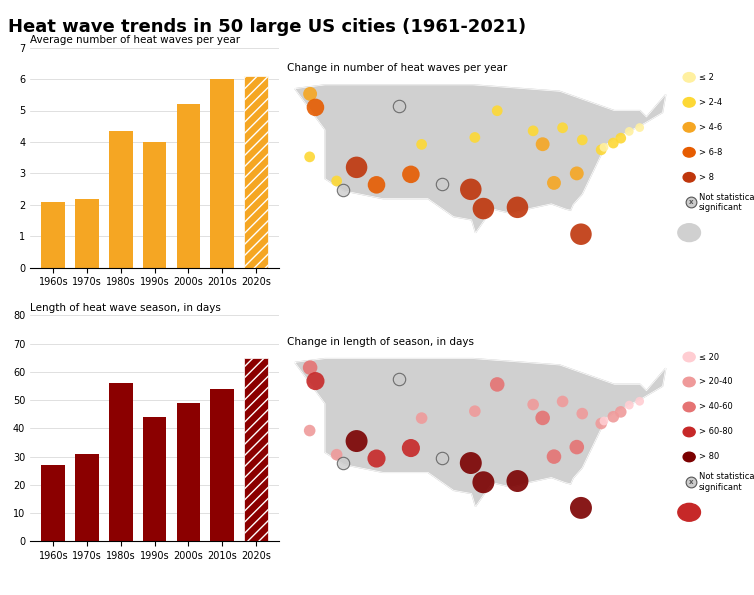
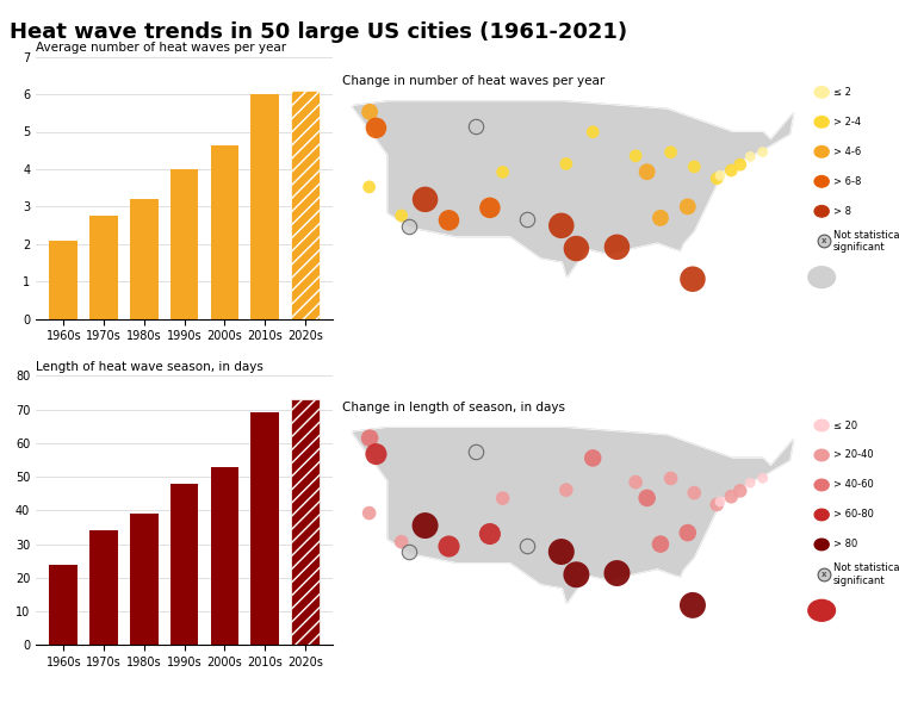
Average number of heat waves per year/1970s: 2.20 -> 2.75
Average number of heat waves per year/1980s: 4.35 -> 3.20
Average number of heat waves per year/2000s: 5.20 -> 4.65
Length of heat wave season, in days/1960s: 27 -> 24
Length of heat wave season, in days/1970s: 31 -> 34
Length of heat wave season, in days/1980s: 56 -> 39
Length of heat wave season, in days/1990s: 44 -> 48
Length of heat wave season, in days/2000s: 49 -> 53
Length of heat wave season, in days/2010s: 54 -> 69
Length of heat wave season, in days/2020s: 65 -> 73
